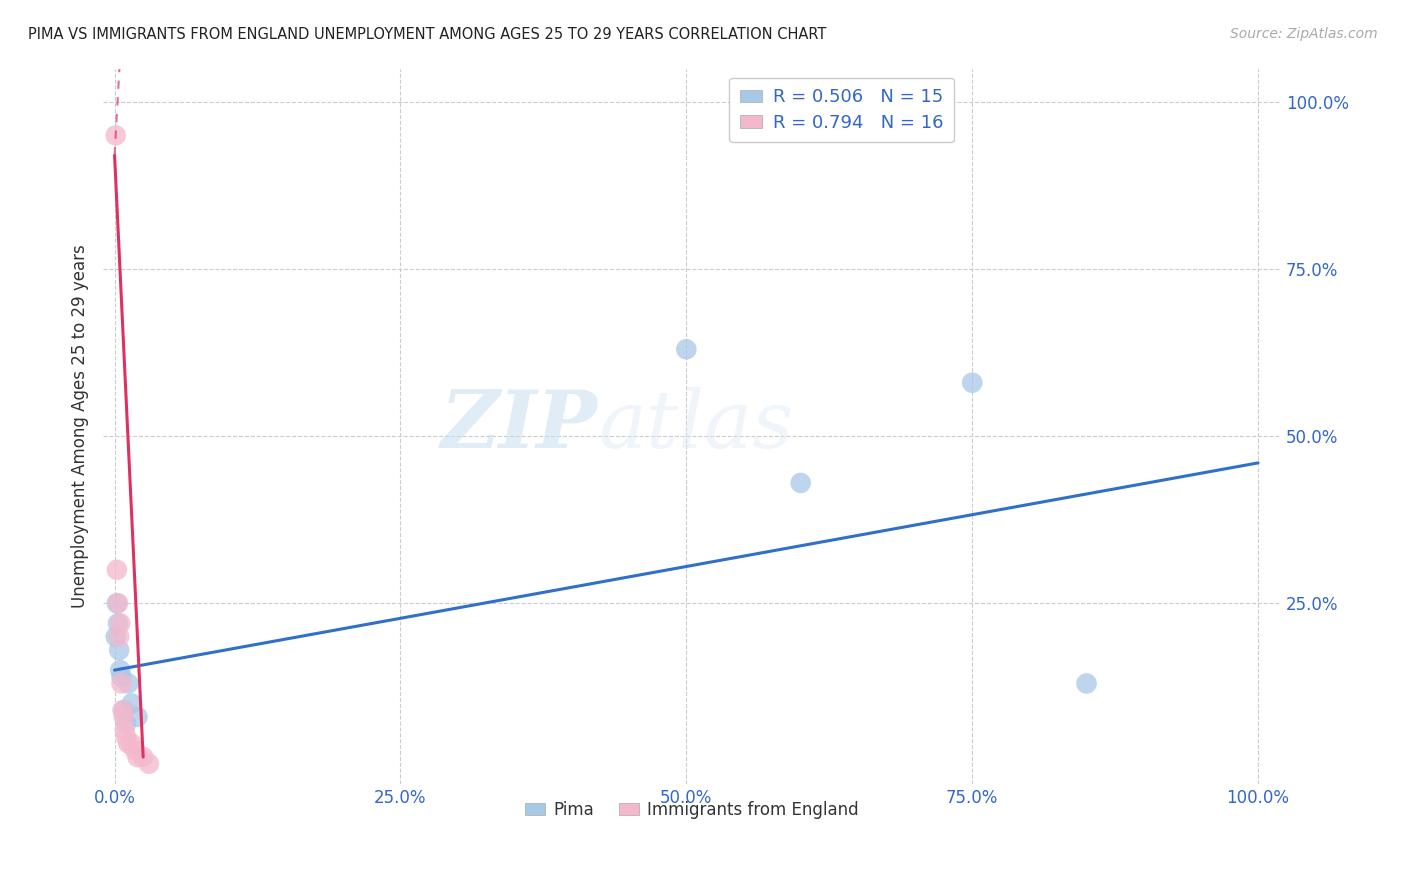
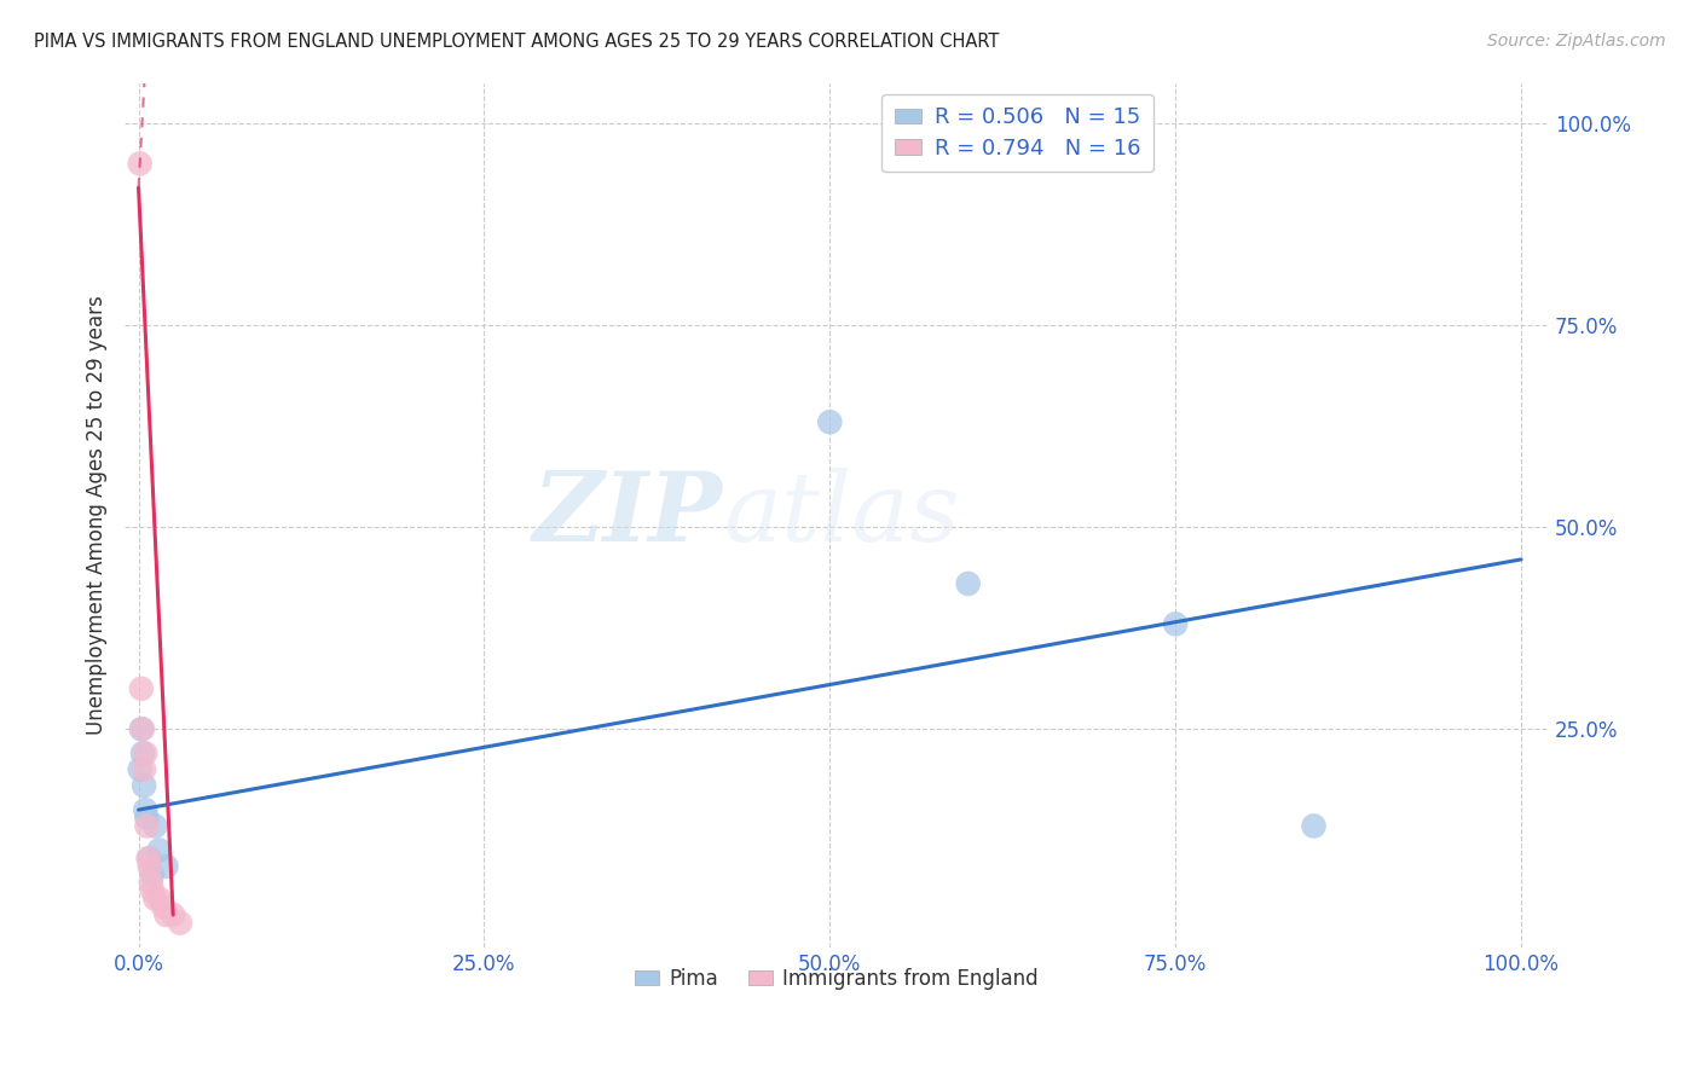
Pima/75.0%: 58% -> 38%
